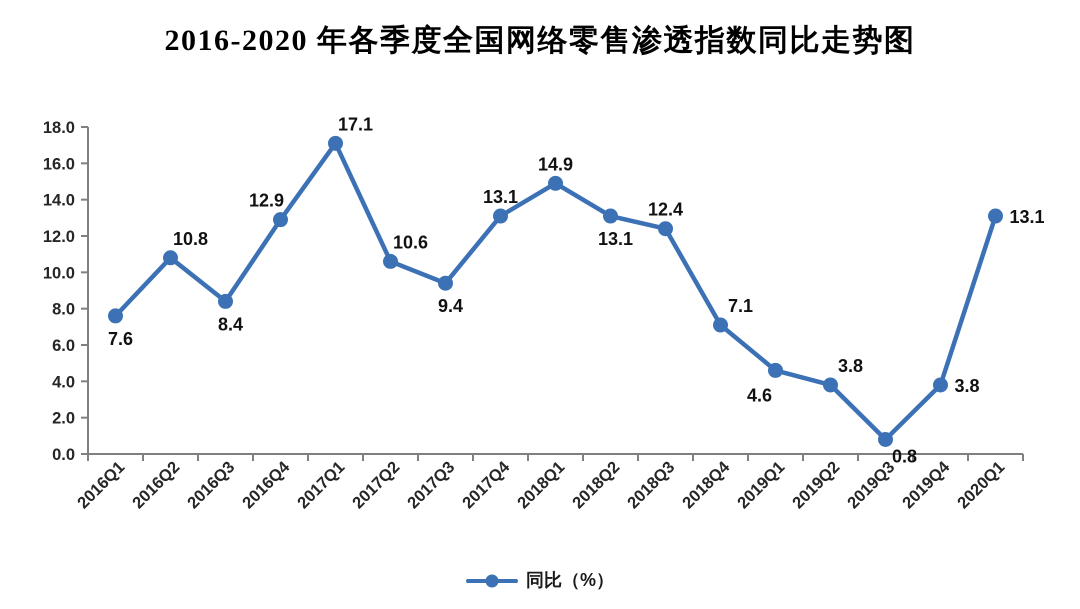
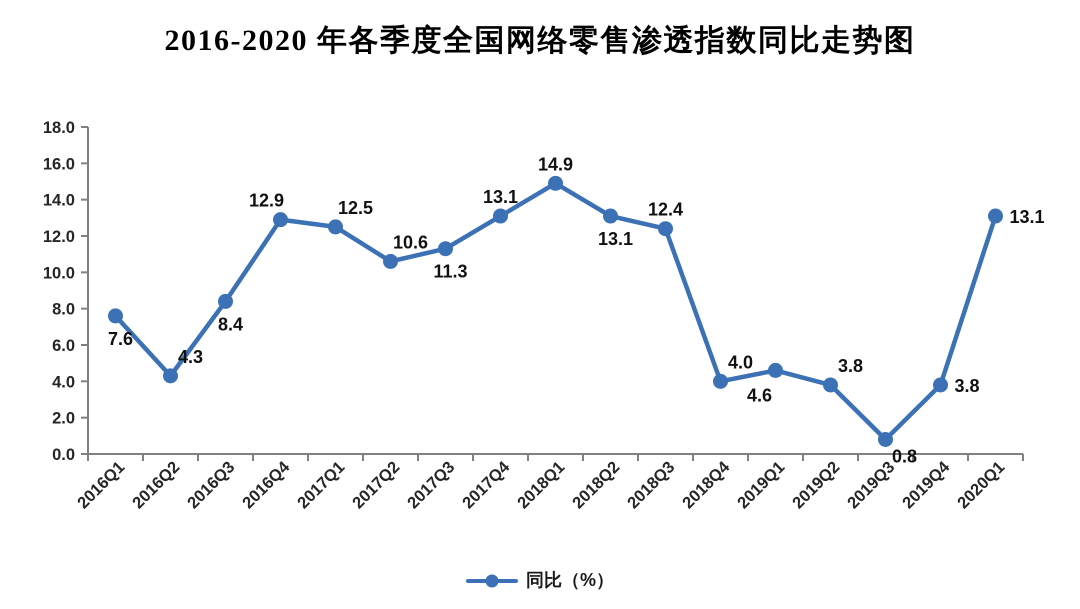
2016Q2: 10.8 -> 4.3
2017Q1: 17.1 -> 12.5
2017Q3: 9.4 -> 11.3
2018Q4: 7.1 -> 4.0
